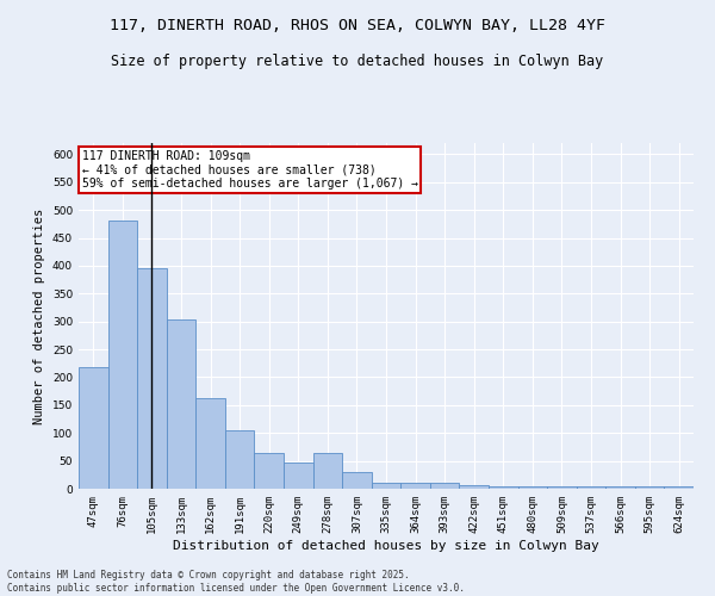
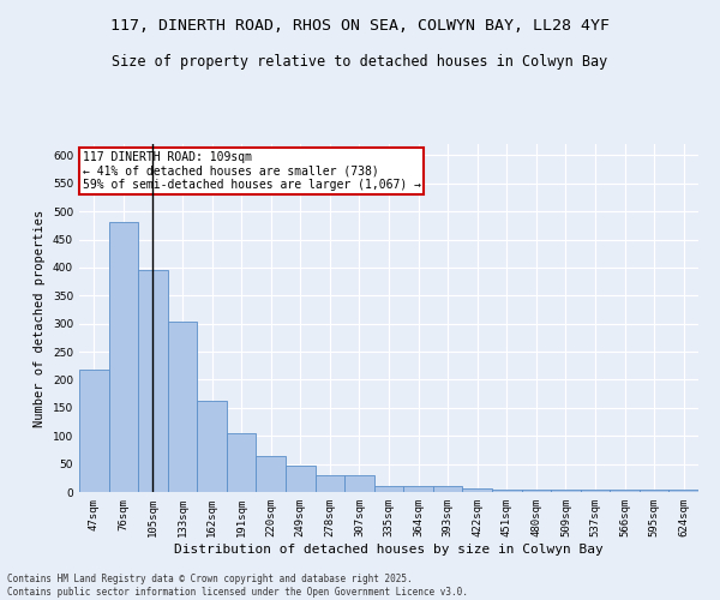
278sqm: 65 -> 31
